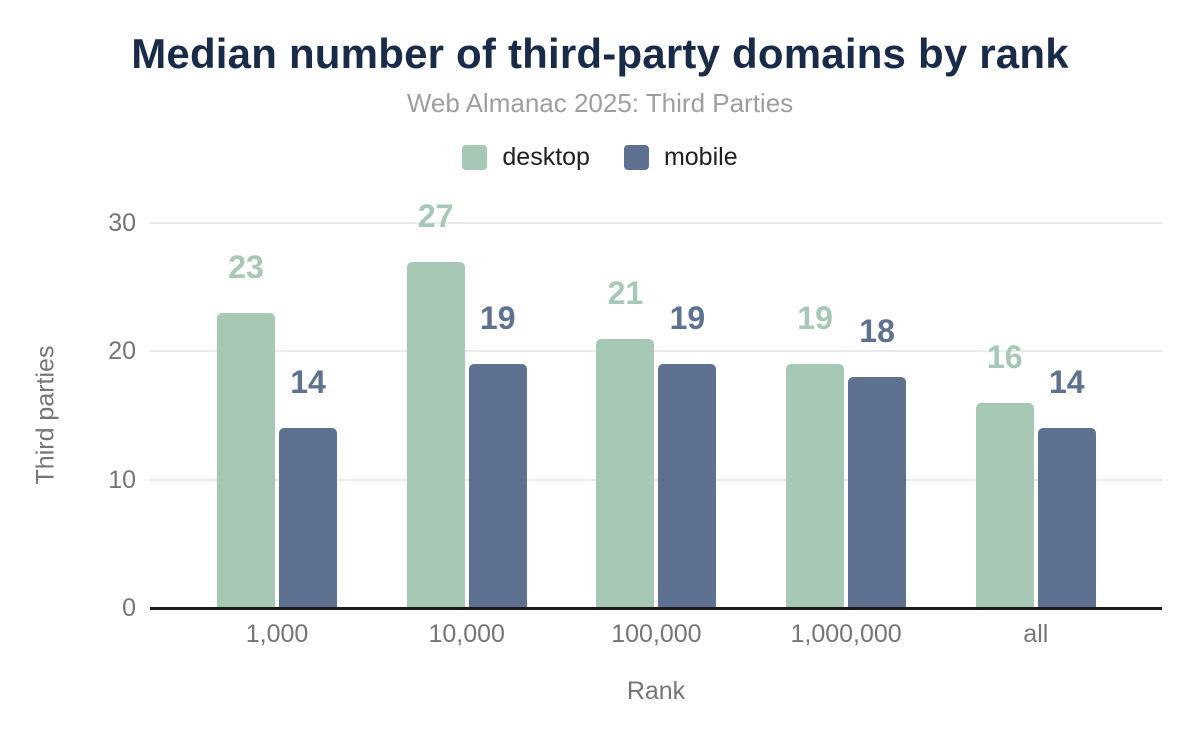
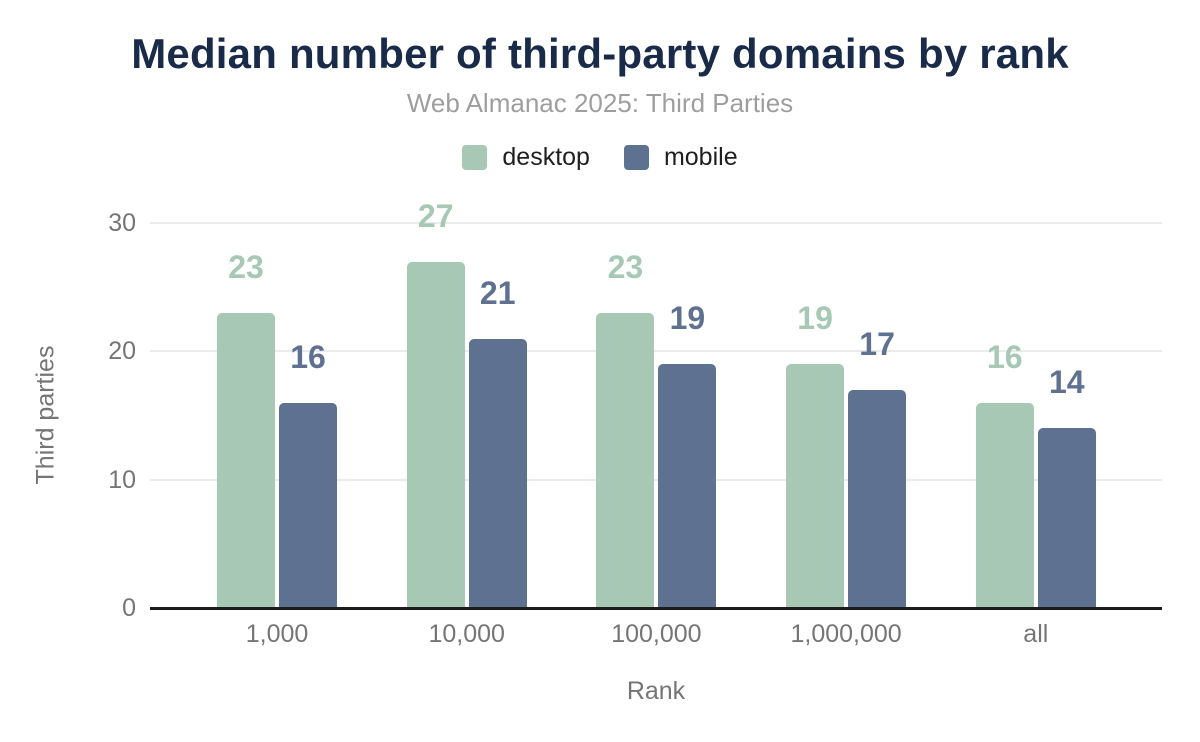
mobile/1,000: 14 -> 16
mobile/10,000: 19 -> 21
desktop/100,000: 21 -> 23
mobile/1,000,000: 18 -> 17
